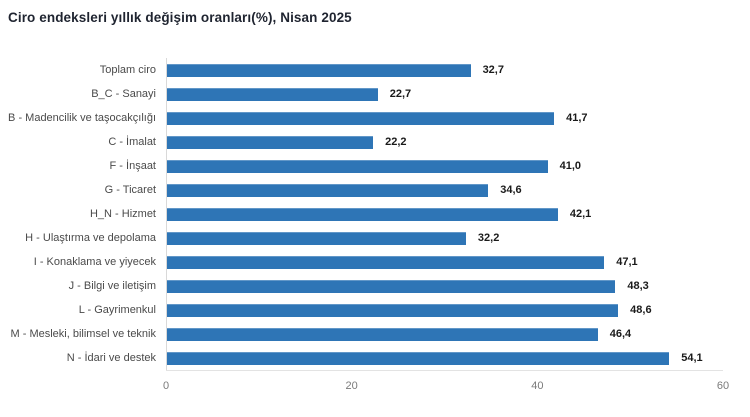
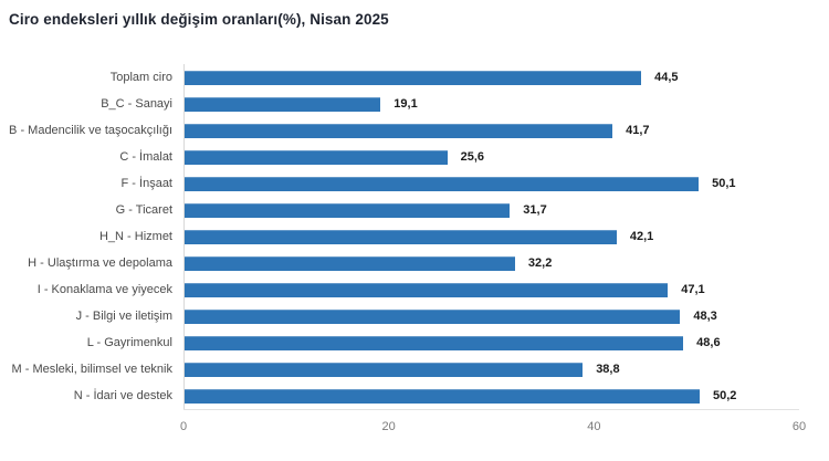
Toplam ciro: 32,7 -> 44,5
B_C - Sanayi: 22,7 -> 19,1
C - İmalat: 22,2 -> 25,6
F - İnşaat: 41,0 -> 50,1
G - Ticaret: 34,6 -> 31,7
M - Mesleki, bilimsel ve teknik: 46,4 -> 38,8
N - İdari ve destek: 54,1 -> 50,2
